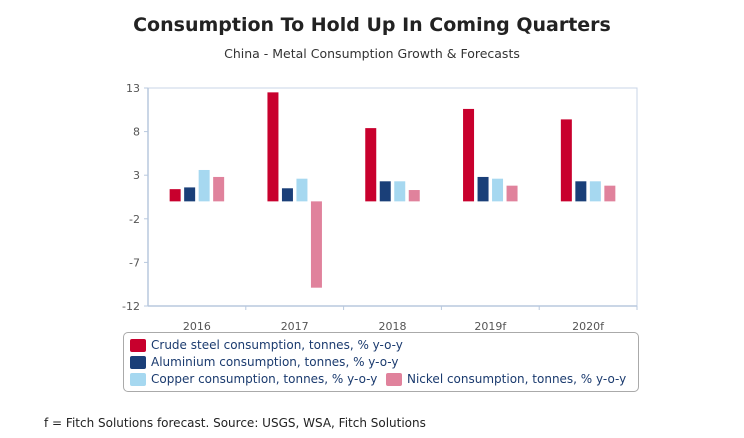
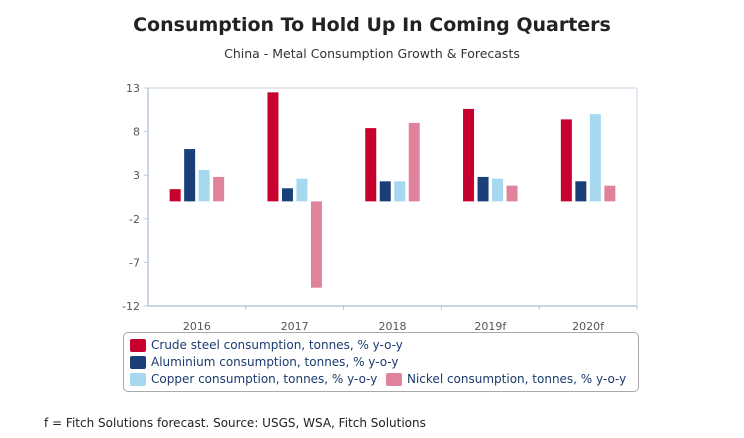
Aluminium consumption, tonnes, % y-o-y/2016: 2 -> 6
Nickel consumption, tonnes, % y-o-y/2018: 1 -> 9
Copper consumption, tonnes, % y-o-y/2020f: 2 -> 10
